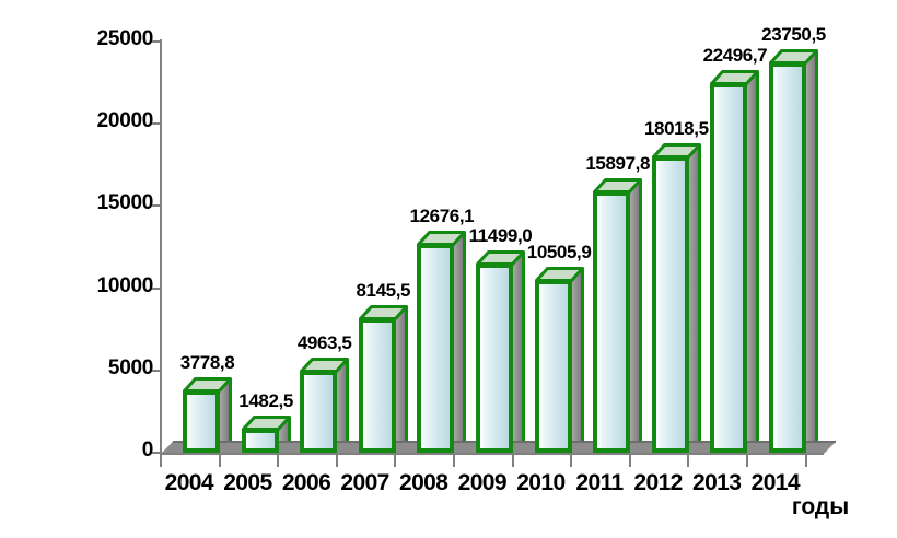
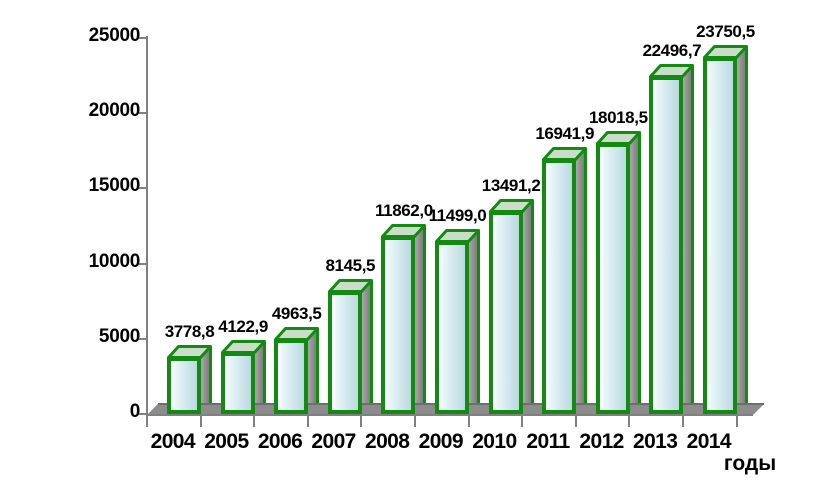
2005: 1482,5 -> 4122,9
2008: 12676,1 -> 11862,0
2010: 10505,9 -> 13491,2
2011: 15897,8 -> 16941,9
